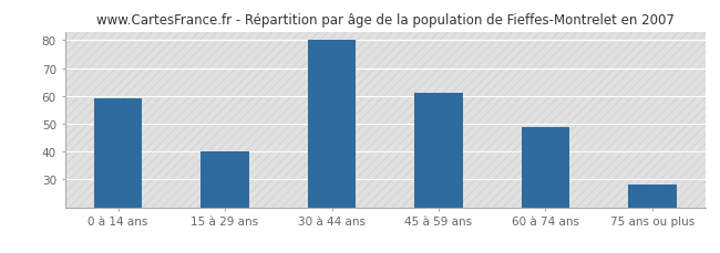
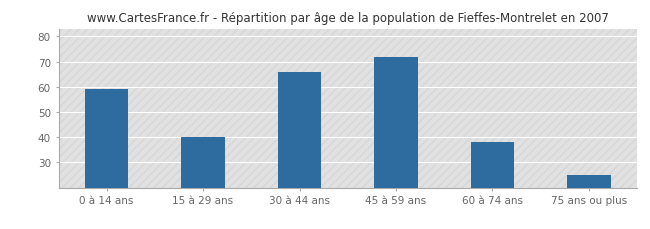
30 à 44 ans: 80 -> 66
45 à 59 ans: 61 -> 72
60 à 74 ans: 49 -> 38
75 ans ou plus: 28 -> 25
